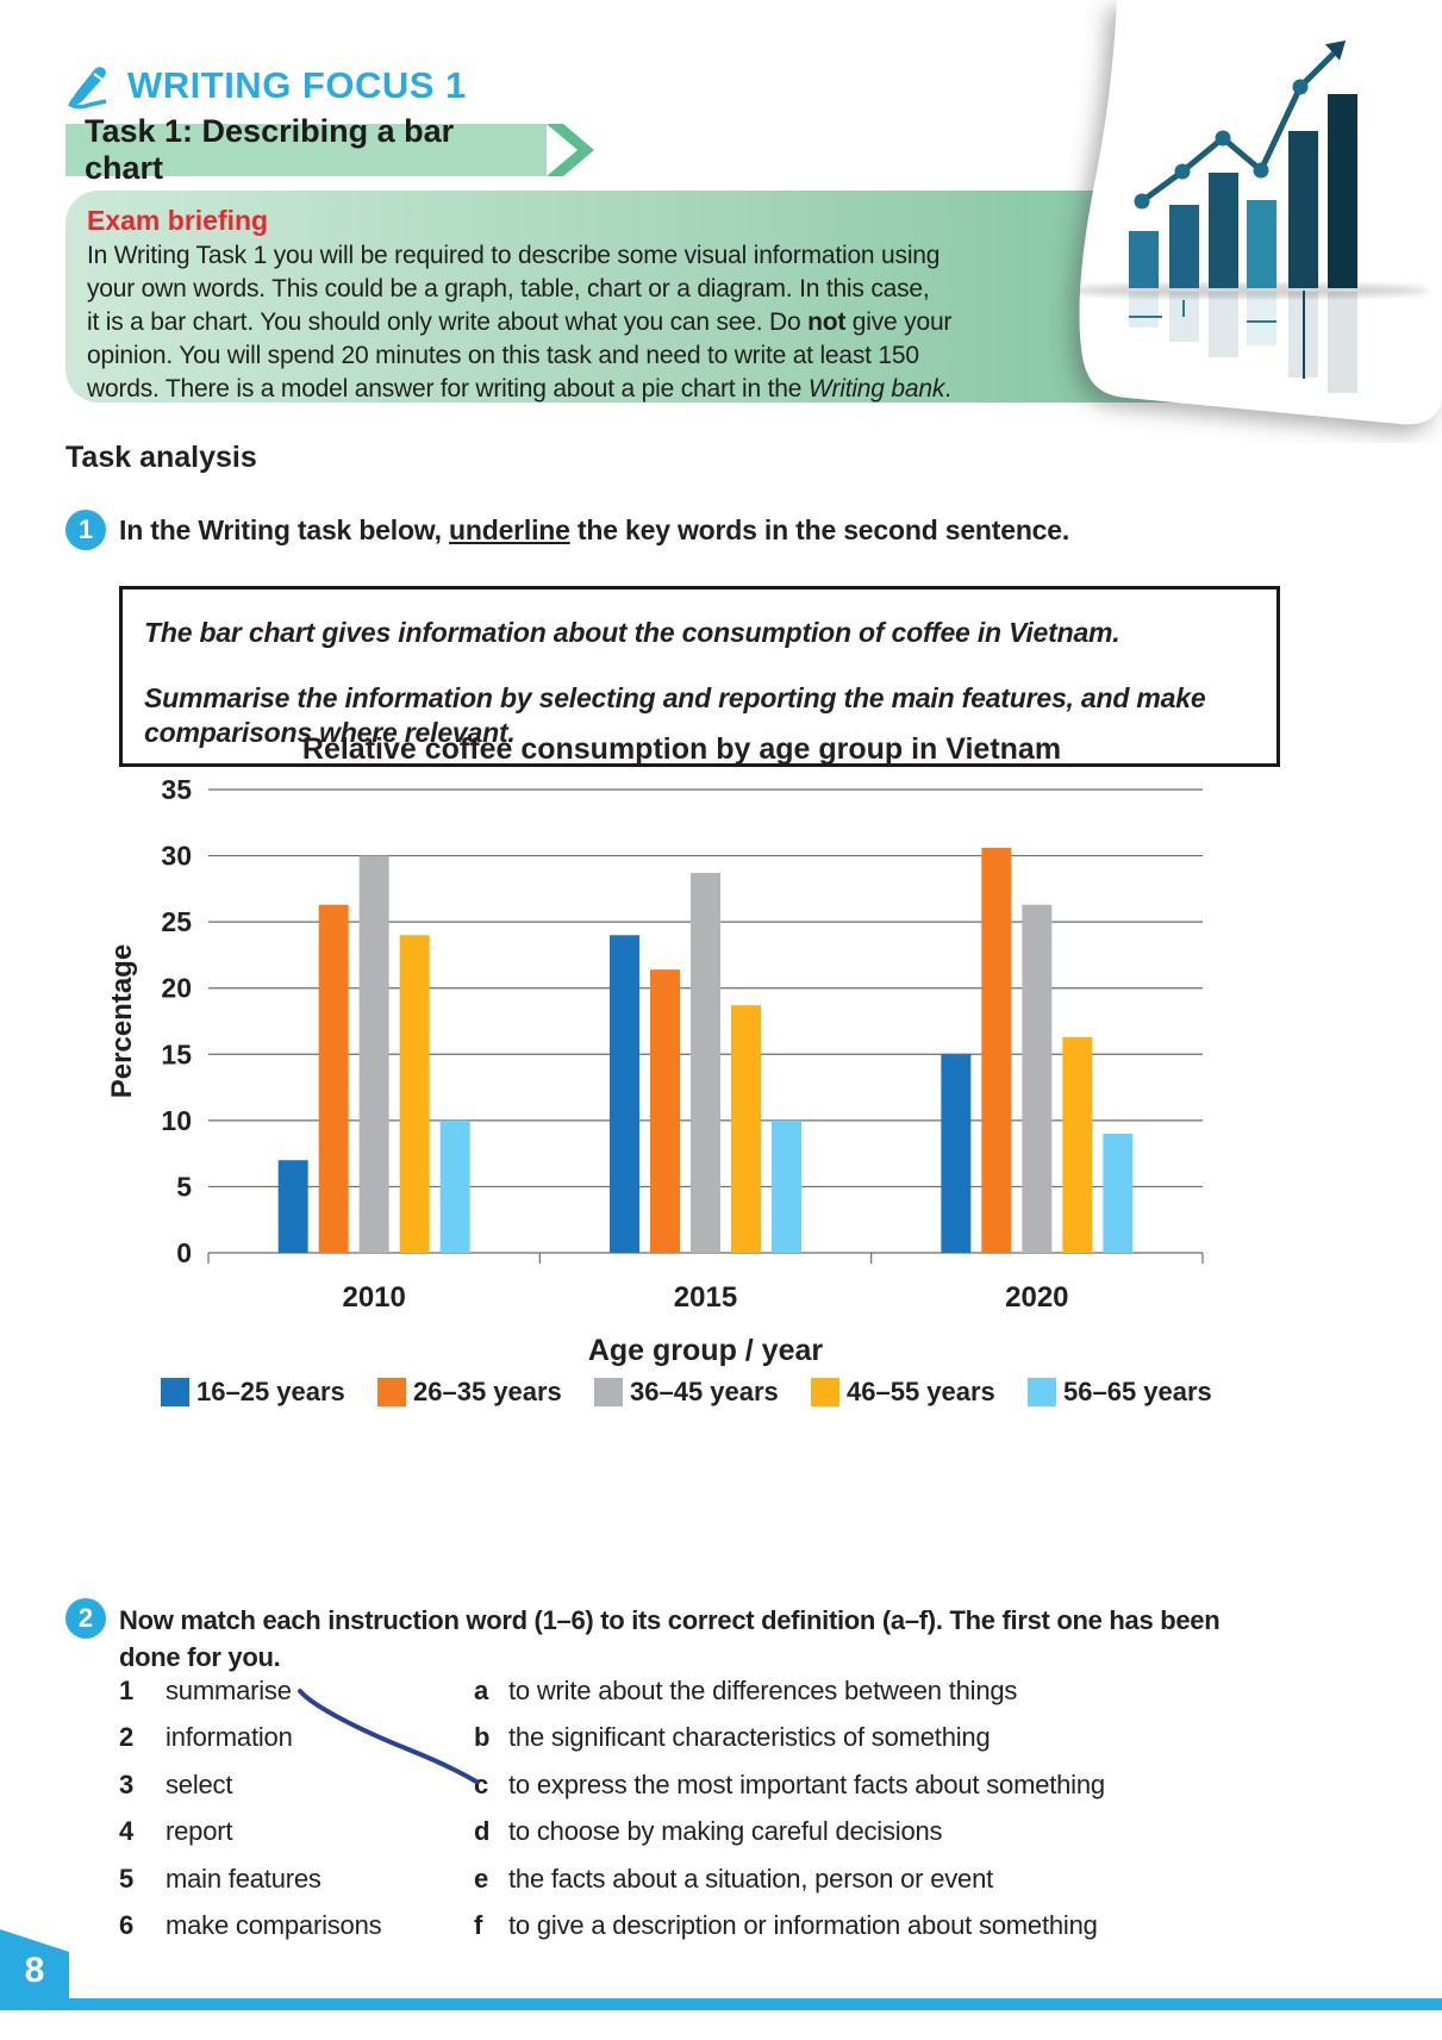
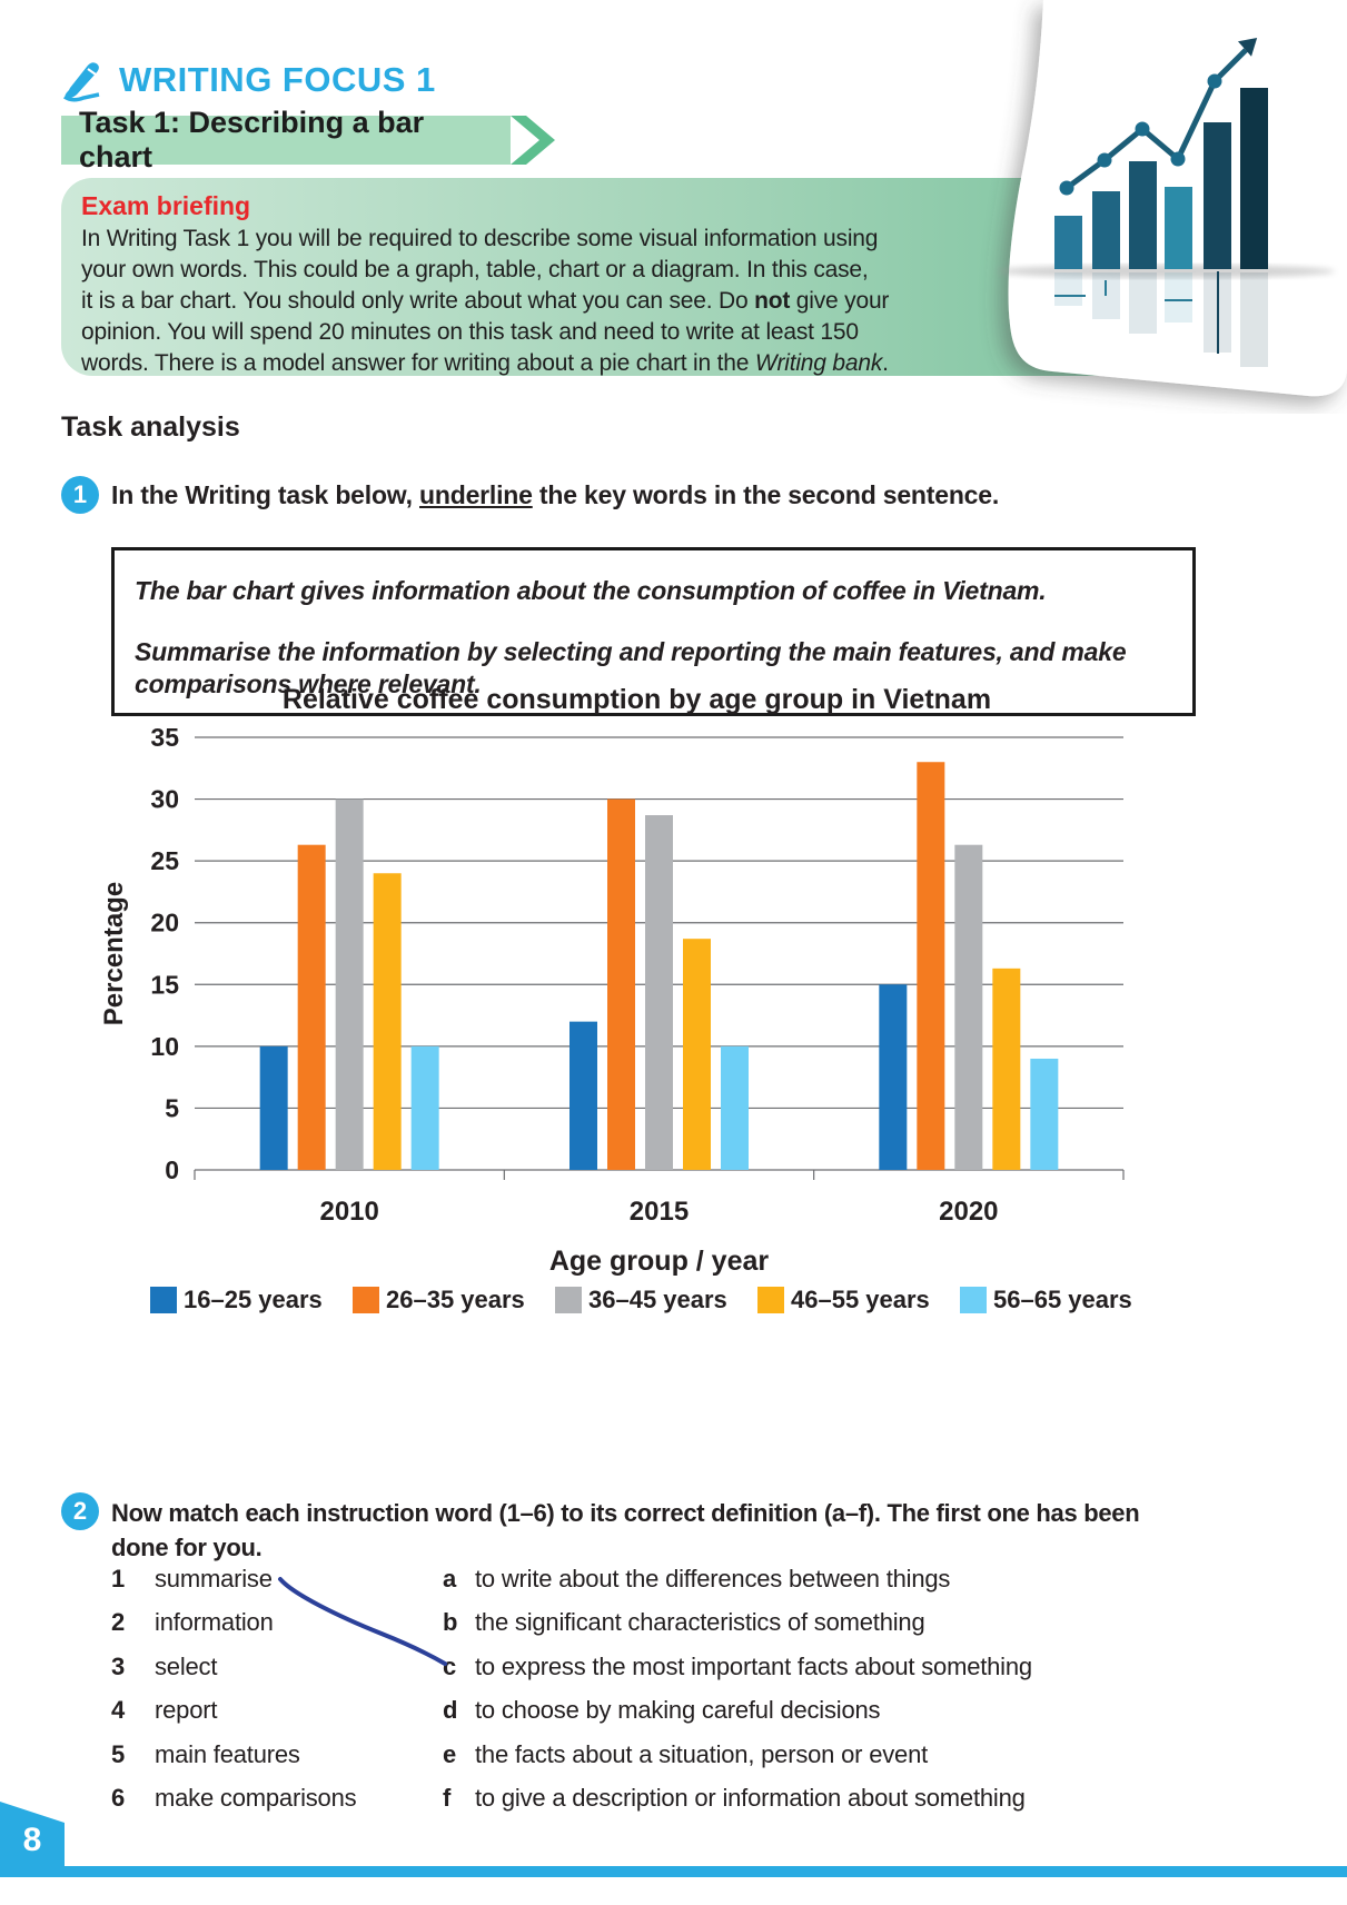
16–25 years/2010: 7 -> 10
16–25 years/2015: 24 -> 12
26–35 years/2015: 21.4 -> 30.0
26–35 years/2020: 30.6 -> 33.0
